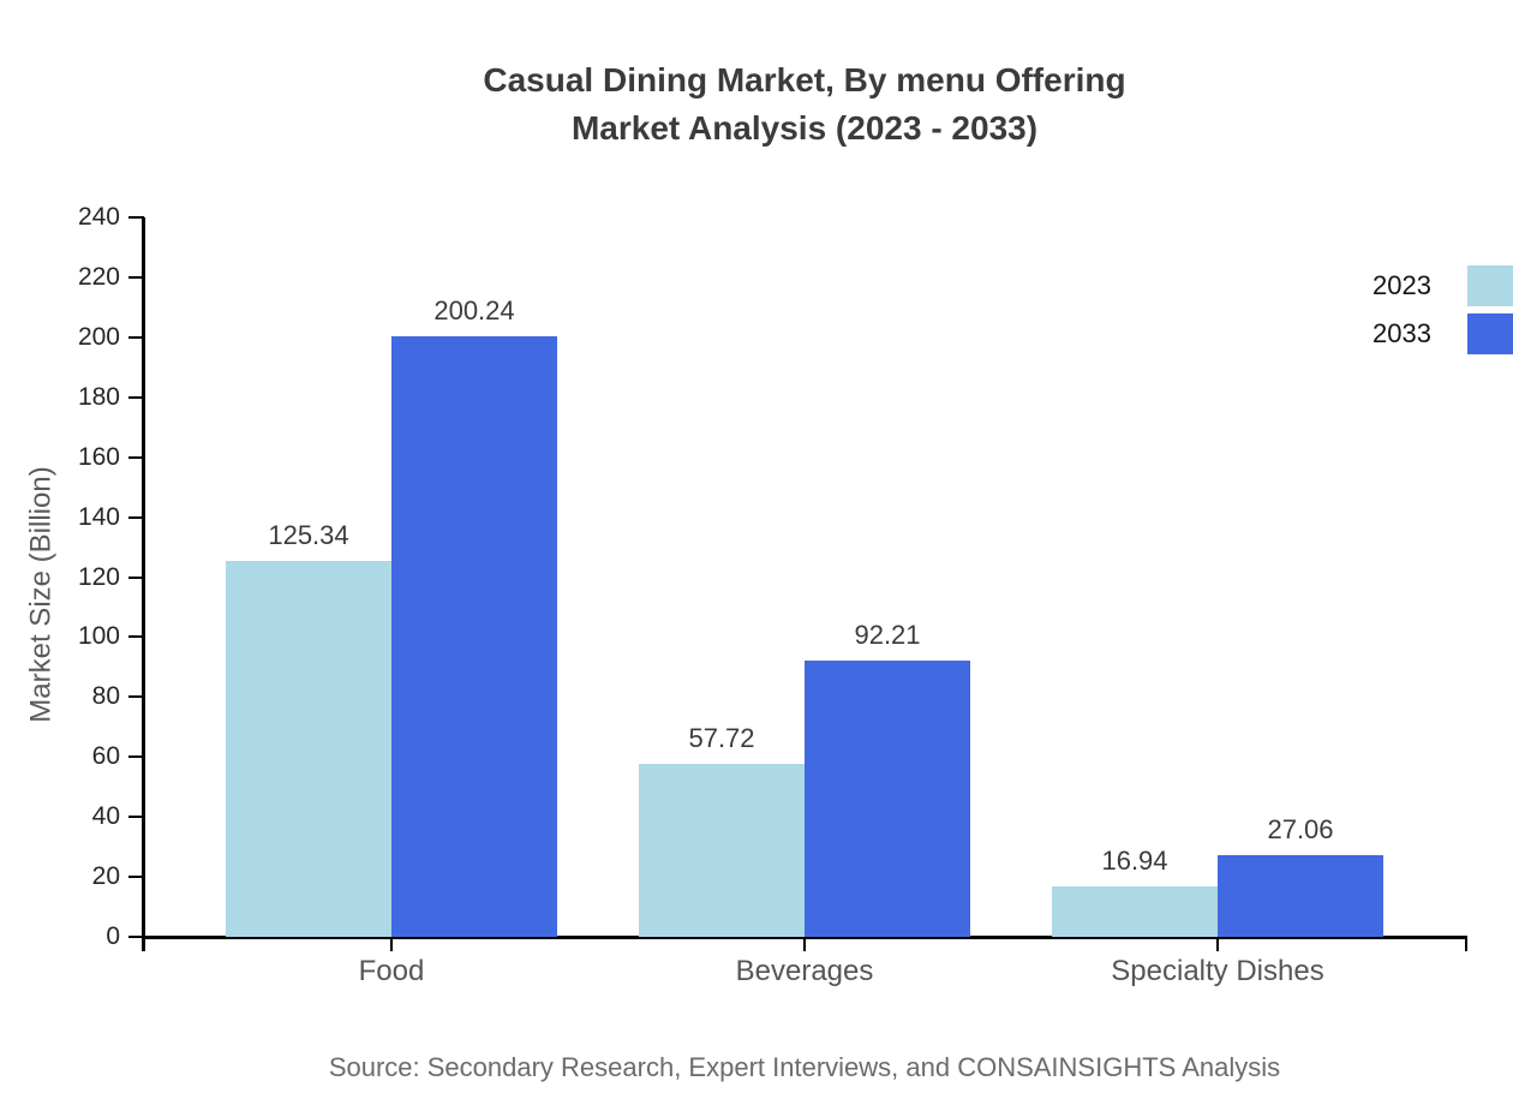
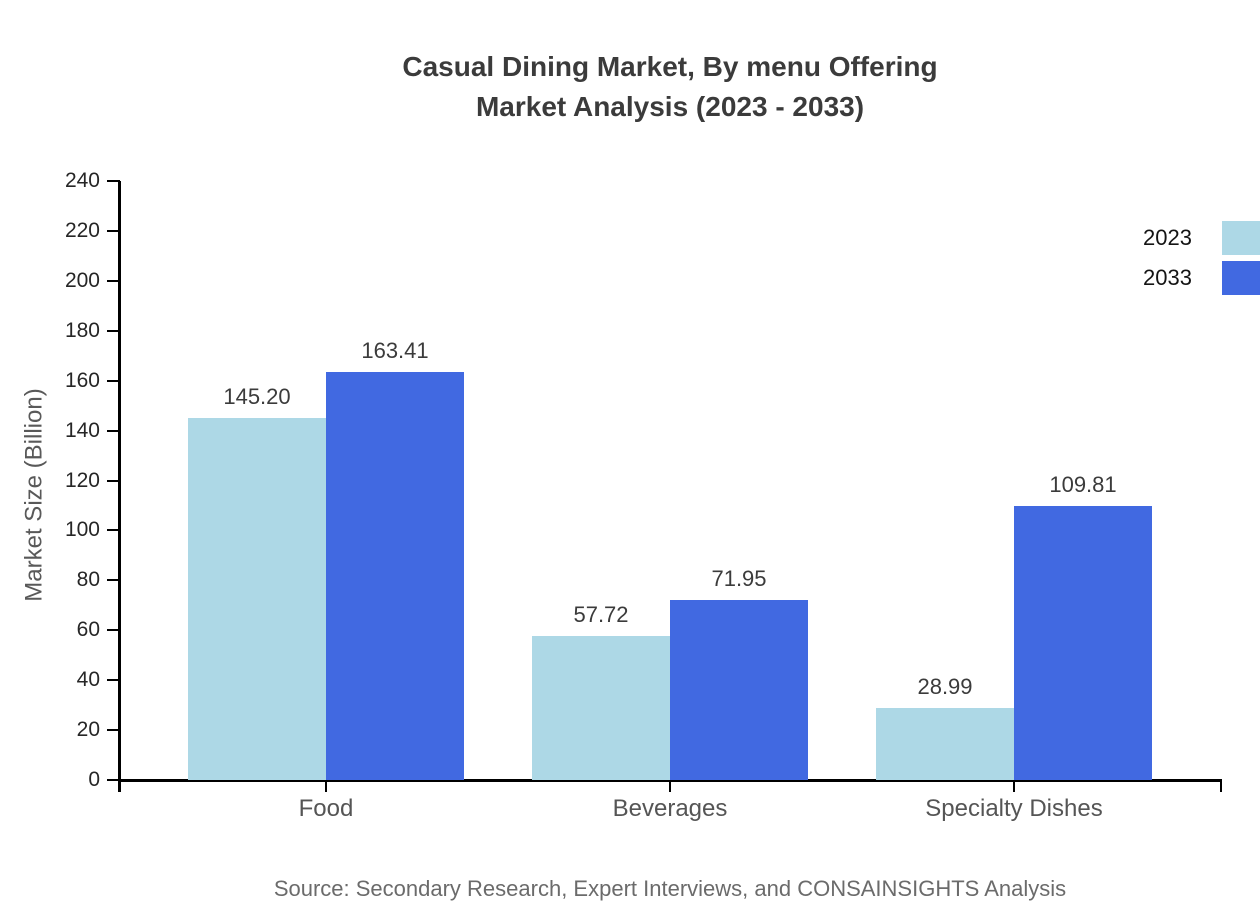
2023/Food: 125.34 -> 145.20
2033/Food: 200.24 -> 163.41
2033/Beverages: 92.21 -> 71.95
2023/Specialty Dishes: 16.94 -> 28.99
2033/Specialty Dishes: 27.06 -> 109.81
